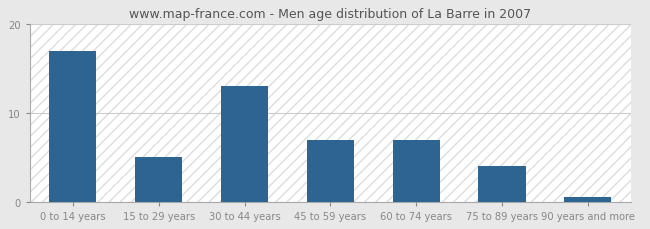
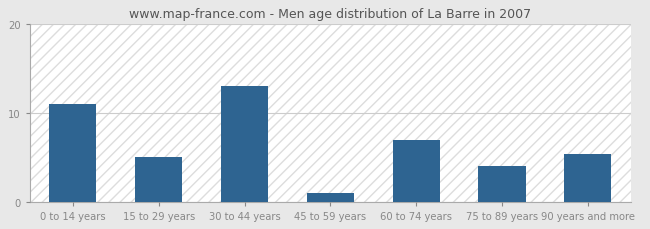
0 to 14 years: 17.0 -> 11.0
45 to 59 years: 7.0 -> 1.0
90 years and more: 0.5 -> 5.4
